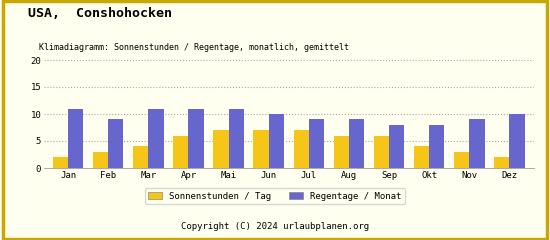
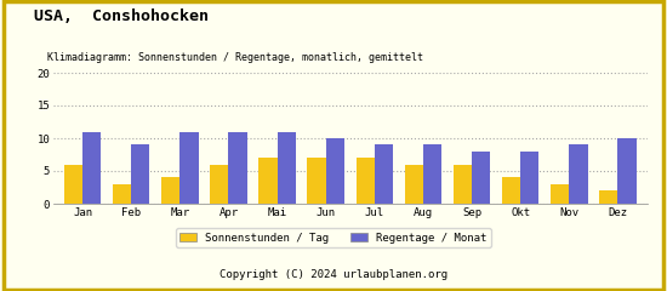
Sonnenstunden / Tag/Jan: 2 -> 6
